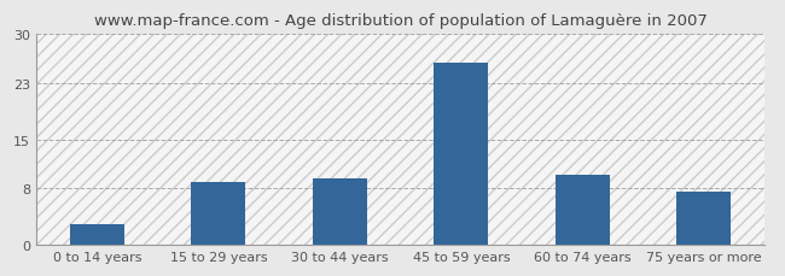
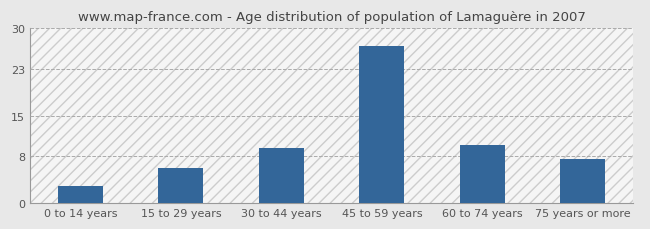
15 to 29 years: 9.0 -> 6.0
45 to 59 years: 26.0 -> 27.0
